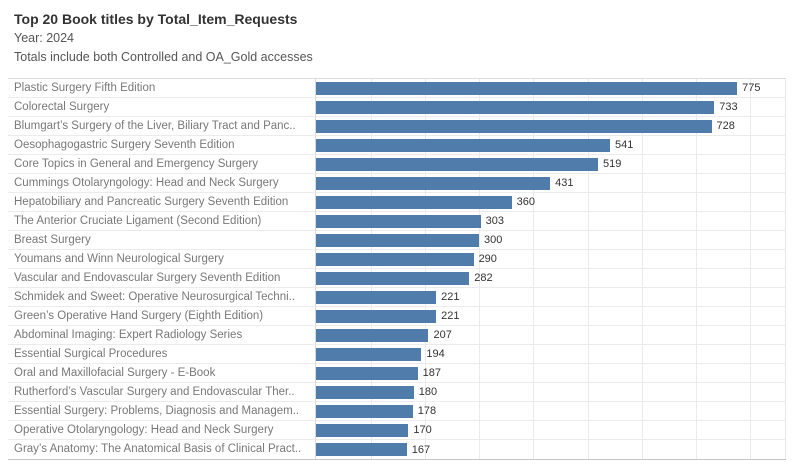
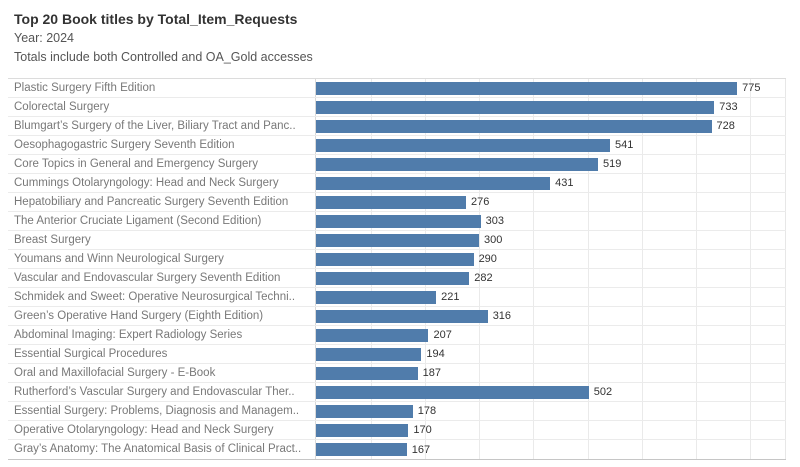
Hepatobiliary and Pancreatic Surgery Seventh Edition: 360 -> 276
Green’s Operative Hand Surgery (Eighth Edition): 221 -> 316
Rutherford’s Vascular Surgery and Endovascular Ther..: 180 -> 502
